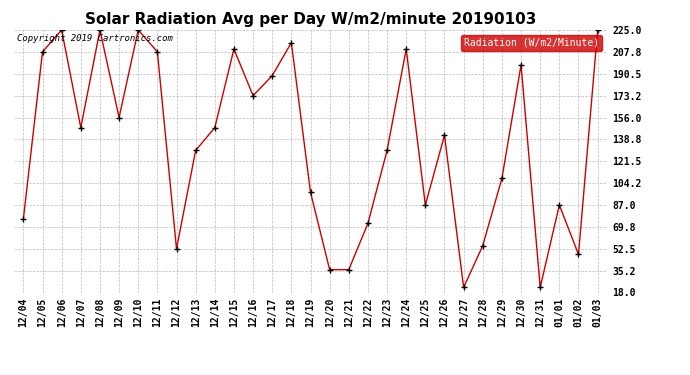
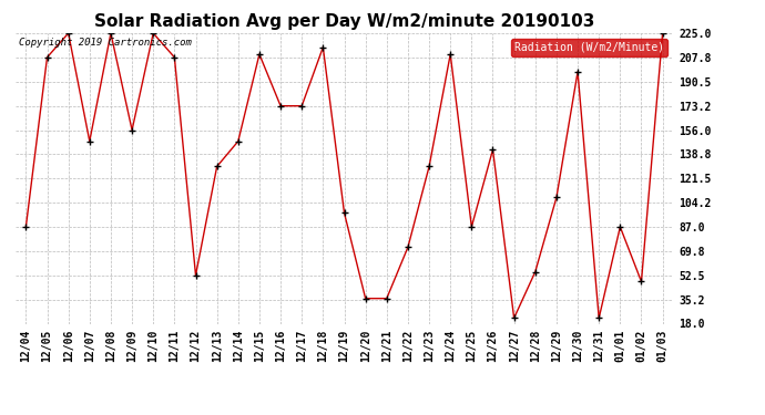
12/04: 76 -> 87
12/17: 189 -> 173
